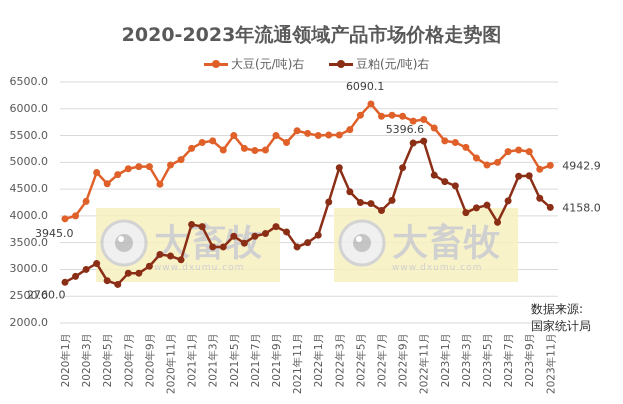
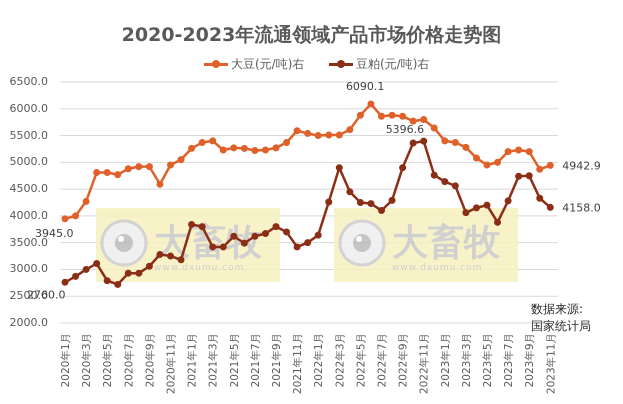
大豆(元/吨)右/2020年5月: 4600 -> 4800
大豆(元/吨)右/2021年5月: 5500 -> 5300
大豆(元/吨)右/2021年9月: 5500 -> 5300
